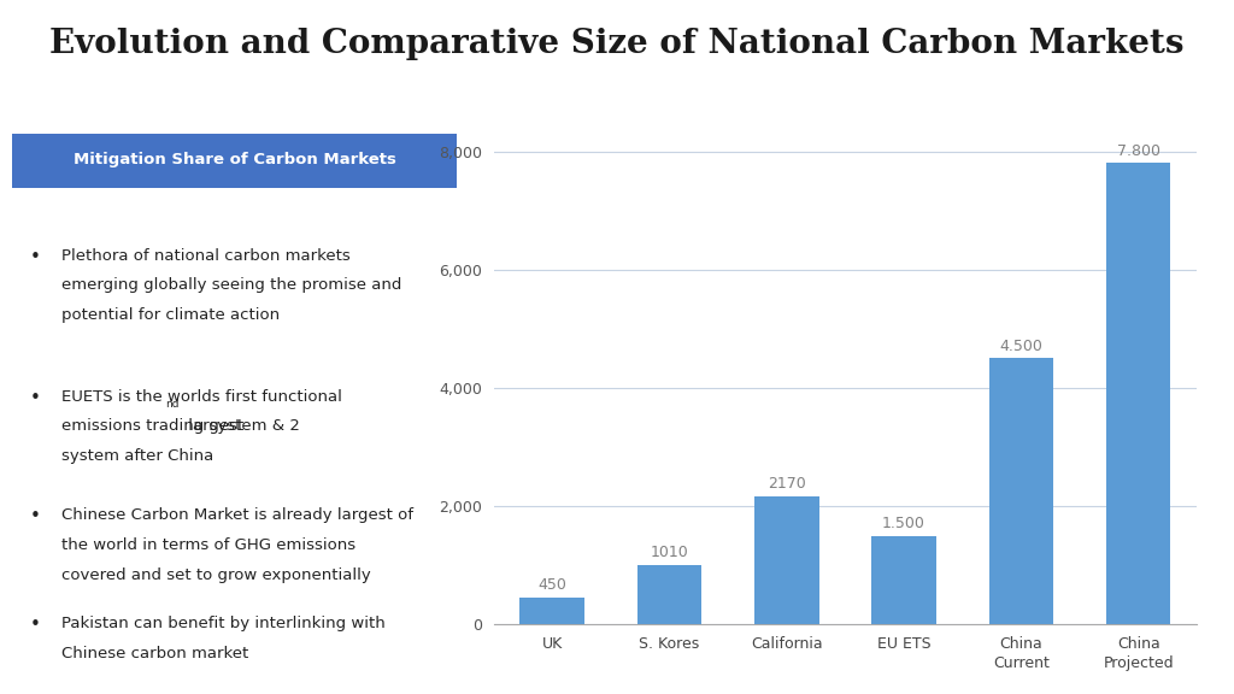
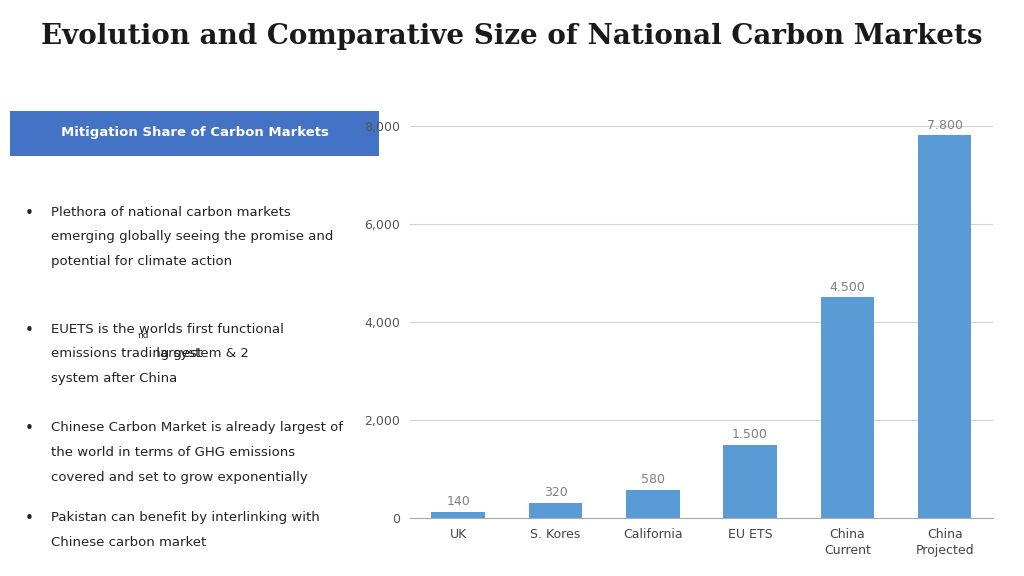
UK: 450 -> 140
S. Kores: 1010 -> 320
California: 2170 -> 580
